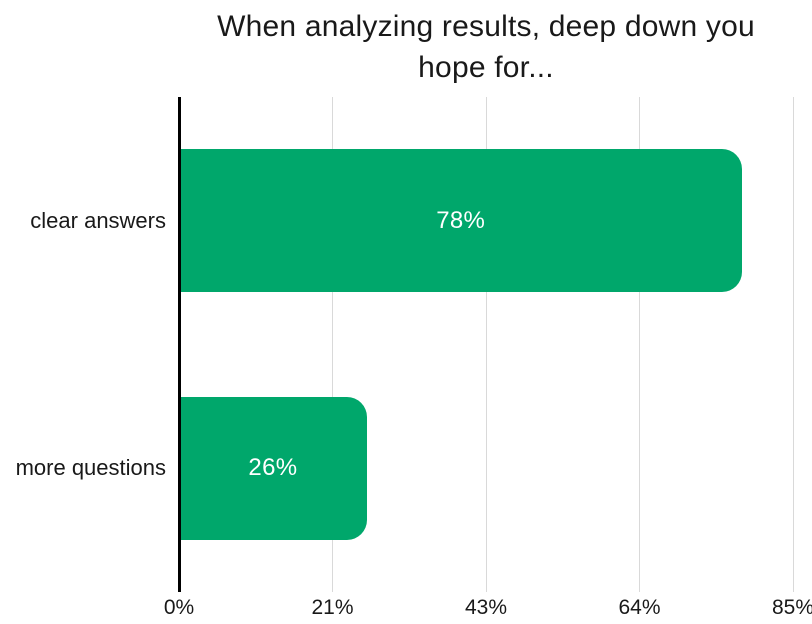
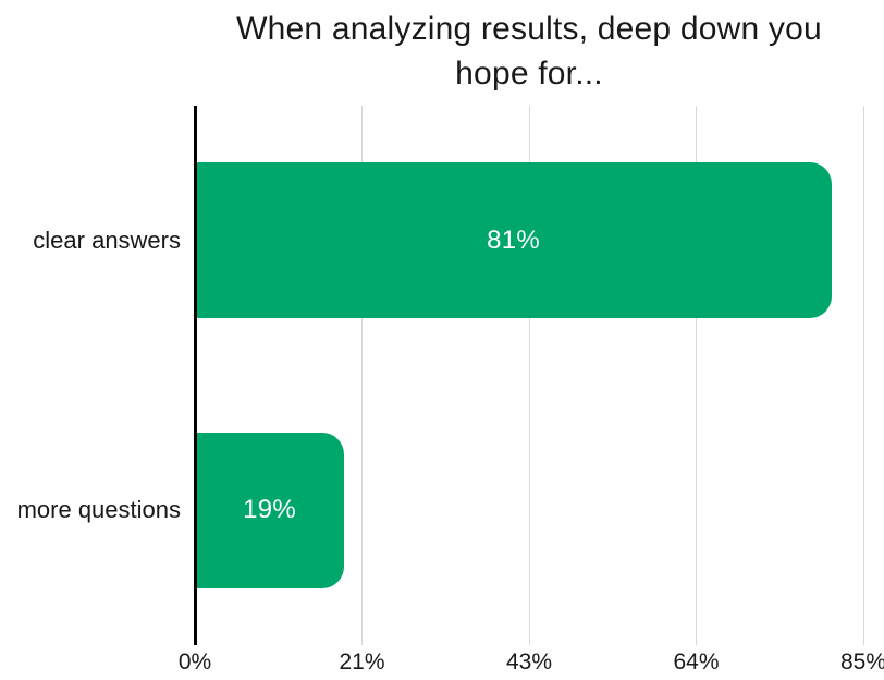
clear answers: 78% -> 81%
more questions: 26% -> 19%
